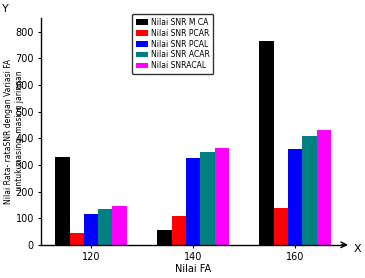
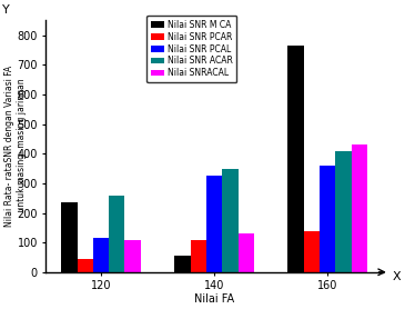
Nilai SNR M CA/120: 330 -> 235
Nilai SNR ACAR/120: 135 -> 260
Nilai SNRACAL/120: 145 -> 110
Nilai SNRACAL/140: 365 -> 130
